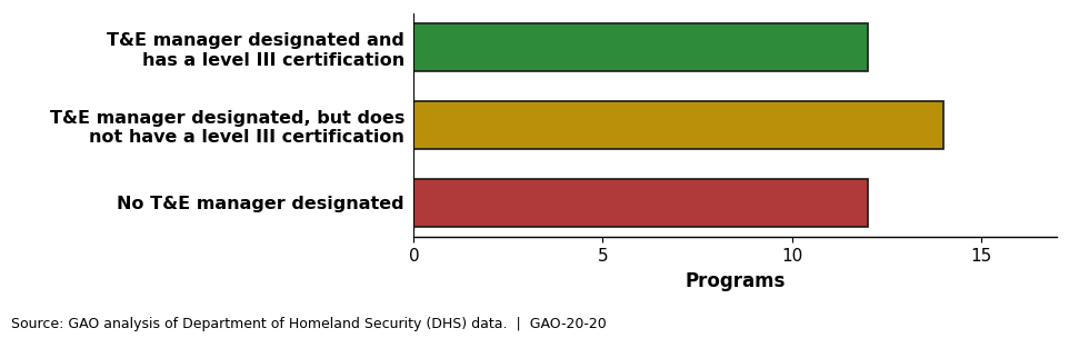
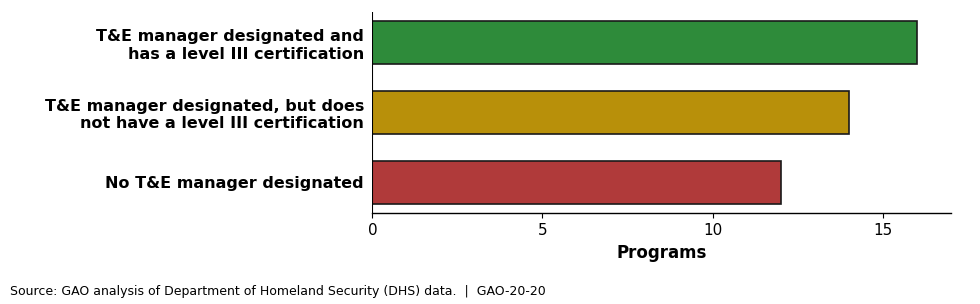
T&E manager designated and has a level III certification: 12 -> 16
